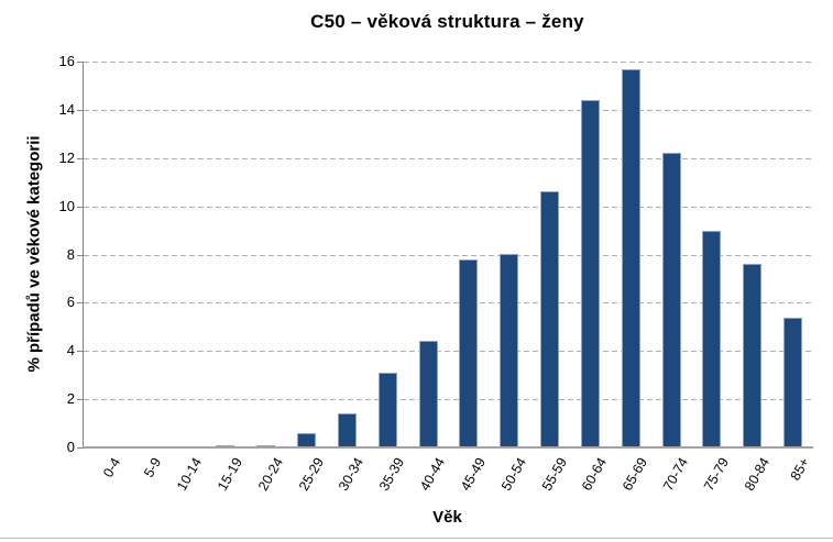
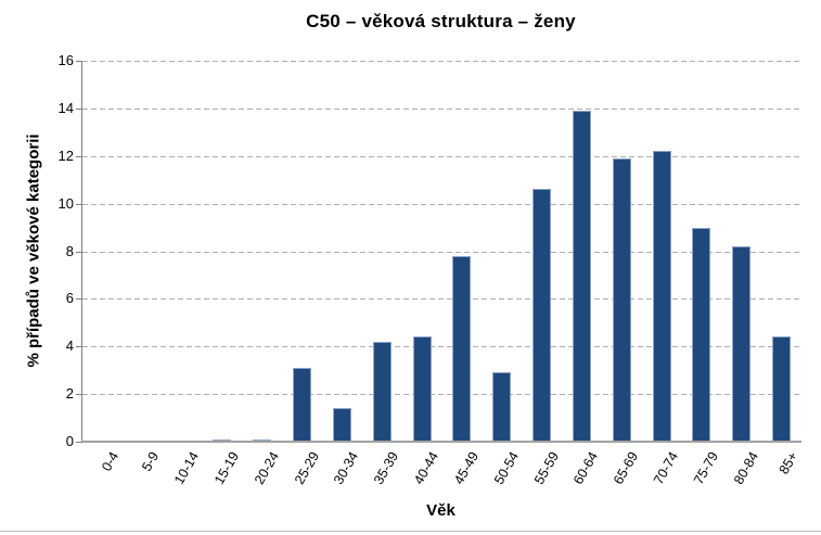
25-29: 0.6 -> 3.1
35-39: 3.1 -> 4.2
50-54: 8.0 -> 2.9
60-64: 14.4 -> 13.9
65-69: 15.7 -> 11.9
80-84: 7.6 -> 8.2
85+: 5.4 -> 4.4
